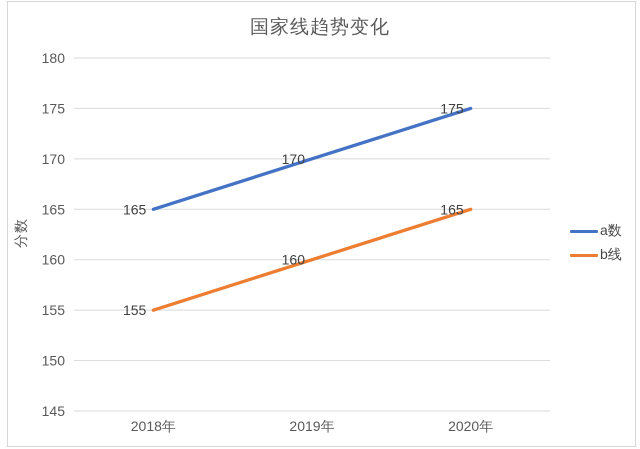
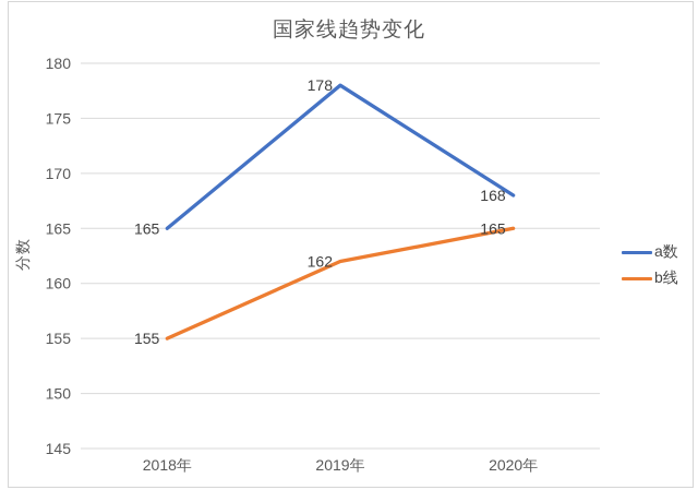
a数/2019年: 170 -> 178
b线/2019年: 160 -> 162
a数/2020年: 175 -> 168
